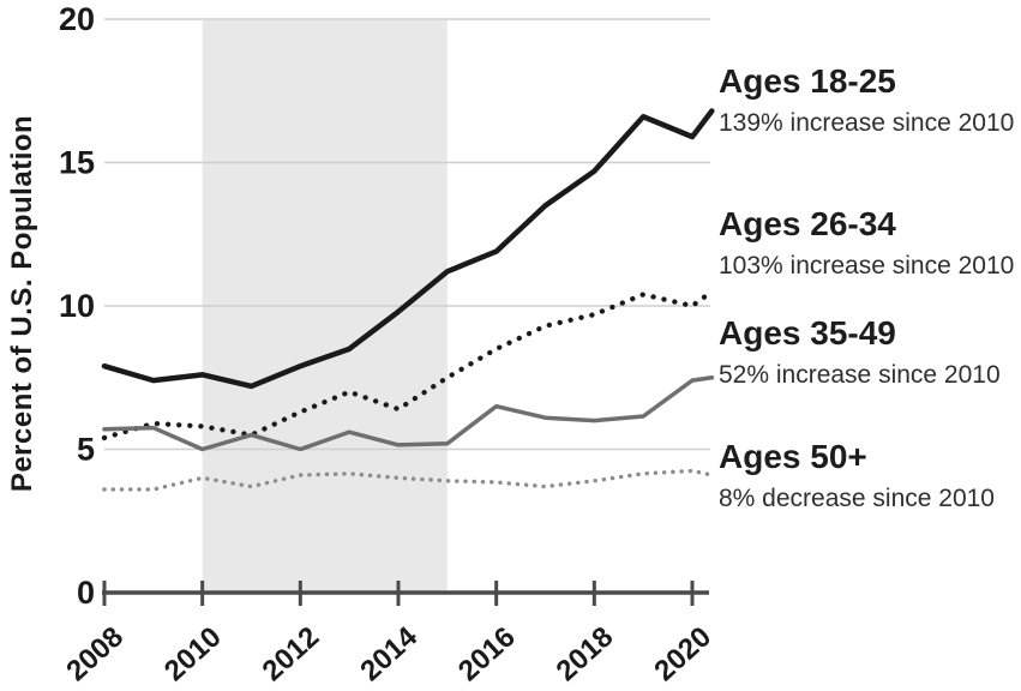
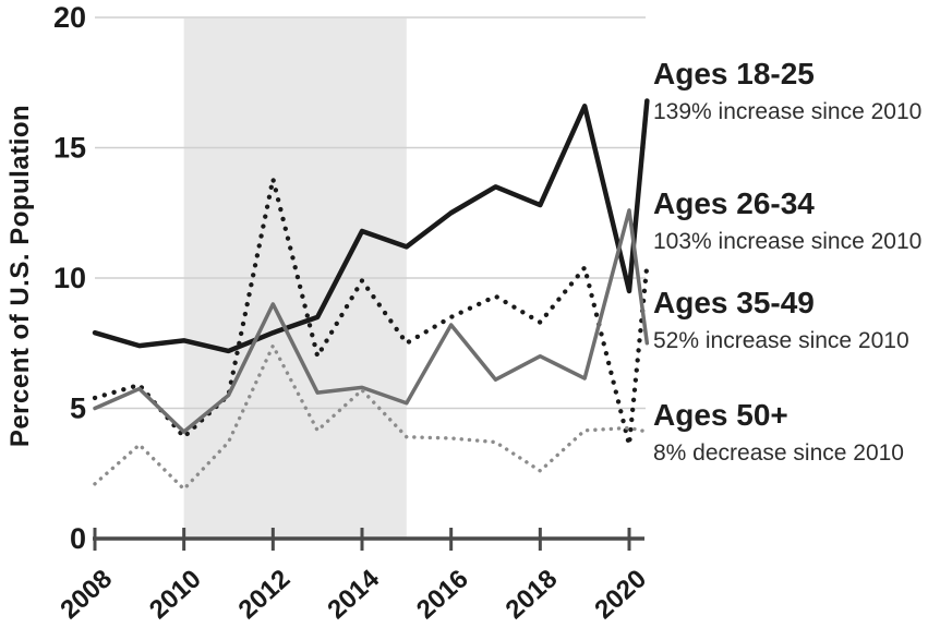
Ages 35-49/2008: 5.7 -> 5.0
Ages 50+/2008: 3.6 -> 2.1
Ages 26-34/2010: 5.8 -> 3.9
Ages 35-49/2010: 5.0 -> 4.1
Ages 50+/2010: 4.0 -> 1.9
Ages 26-34/2012: 6.3 -> 13.8
Ages 35-49/2012: 5.0 -> 9.0
Ages 50+/2012: 4.1 -> 7.4
Ages 18-25/2014: 9.8 -> 11.8
Ages 26-34/2014: 6.4 -> 9.9
Ages 35-49/2014: 5.2 -> 5.8
Ages 50+/2014: 4.0 -> 5.7
Ages 18-25/2016: 11.9 -> 12.5
Ages 35-49/2016: 6.5 -> 8.2
Ages 18-25/2018: 14.7 -> 12.8
Ages 26-34/2018: 9.7 -> 8.3
Ages 35-49/2018: 6.0 -> 7.0
Ages 50+/2018: 3.9 -> 2.6
Ages 18-25/2020: 15.9 -> 9.5
Ages 26-34/2020: 10.0 -> 3.6
Ages 35-49/2020: 7.4 -> 12.6
